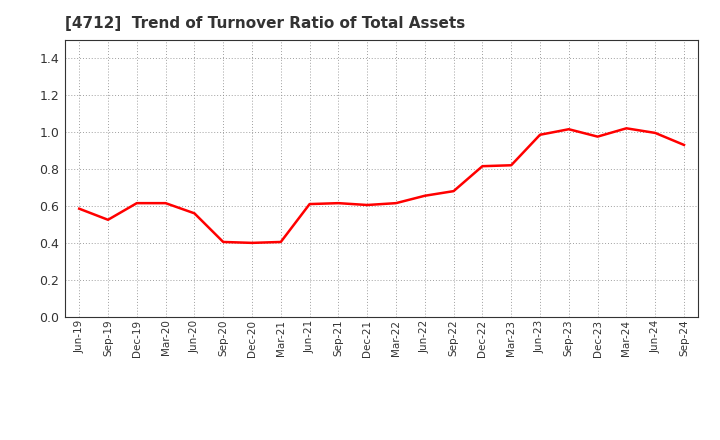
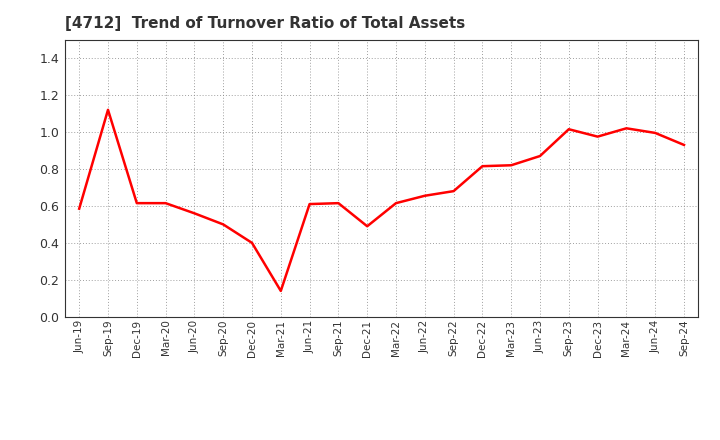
Sep-19: 0.53 -> 1.12
Sep-20: 0.41 -> 0.50
Mar-21: 0.41 -> 0.14
Dec-21: 0.60 -> 0.49
Jun-23: 0.98 -> 0.87
